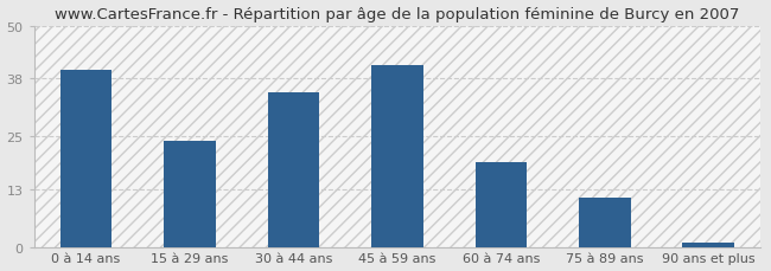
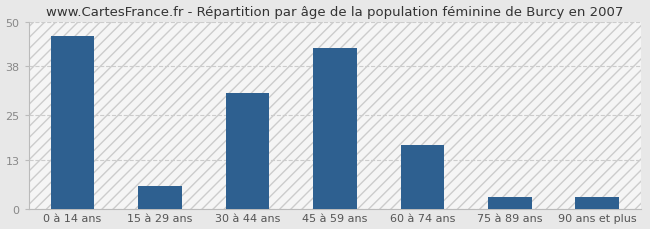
0 à 14 ans: 40 -> 46
15 à 29 ans: 24 -> 6
30 à 44 ans: 35 -> 31
45 à 59 ans: 41 -> 43
60 à 74 ans: 19 -> 17
75 à 89 ans: 11 -> 3
90 ans et plus: 1 -> 3
